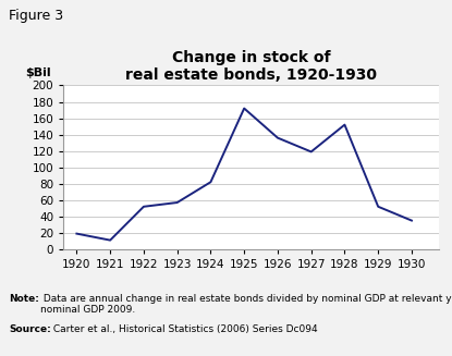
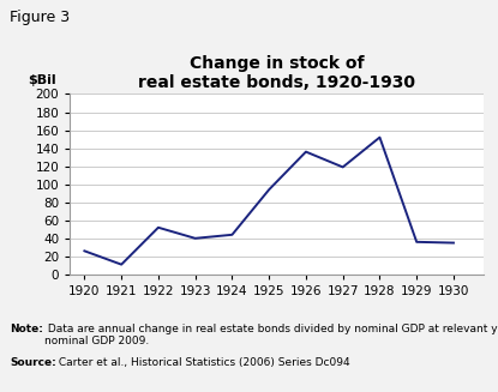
1920: 19 -> 26
1923: 57 -> 40
1924: 82 -> 44
1925: 172 -> 94
1929: 52 -> 36
